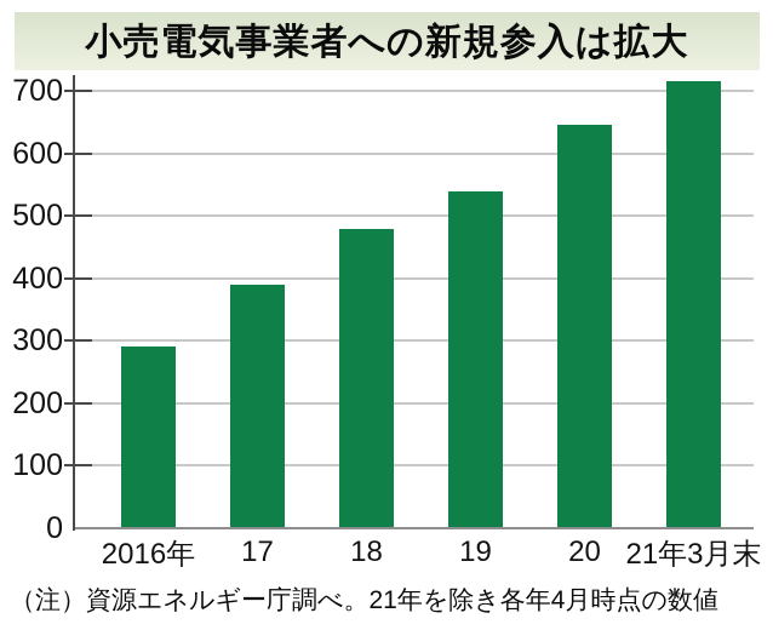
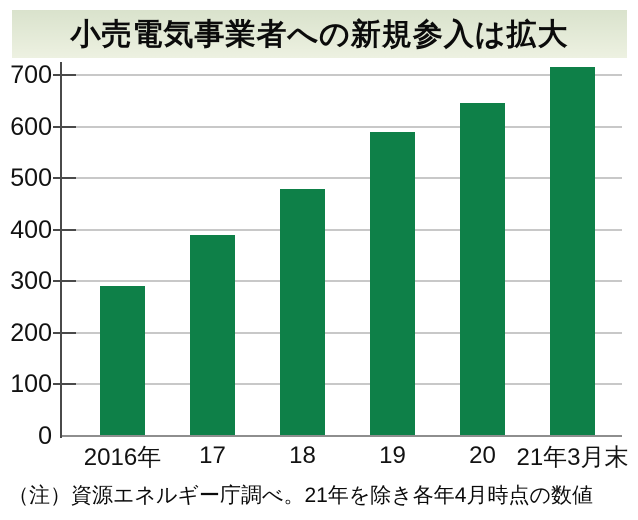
19: 540 -> 590
